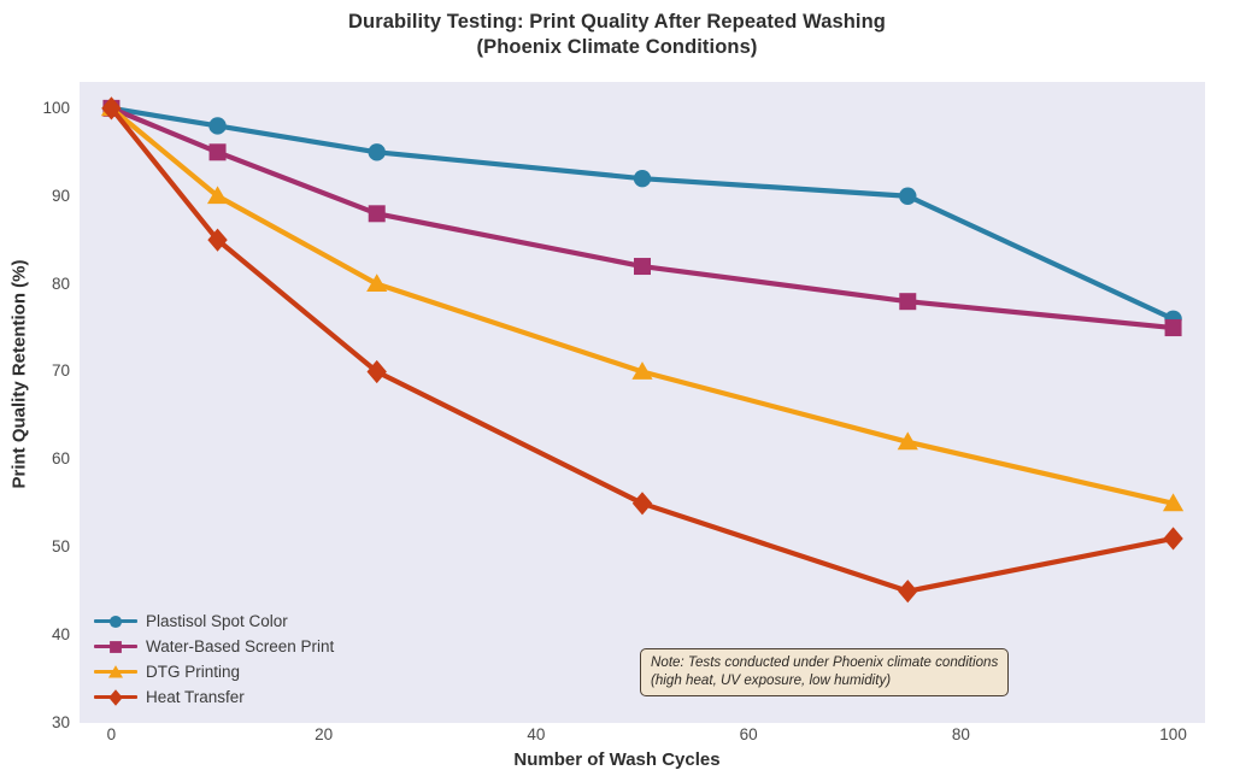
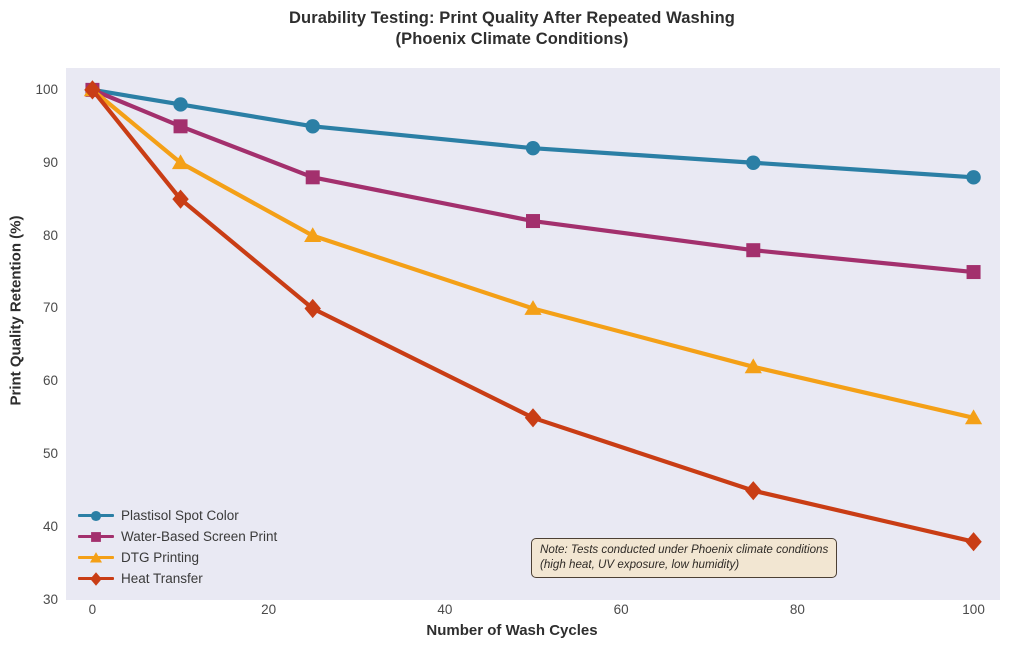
Plastisol Spot Color/100: 76 -> 88
Heat Transfer/100: 51 -> 38
